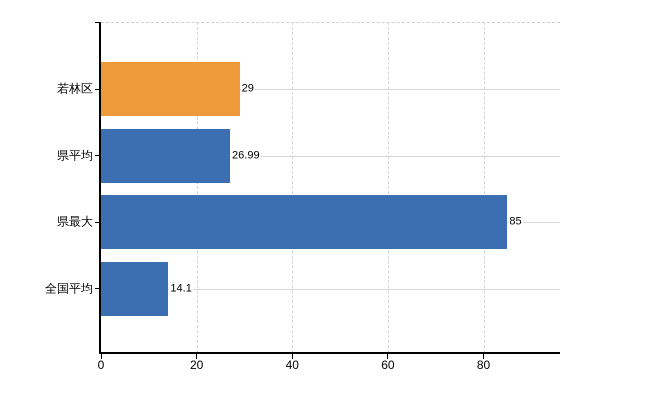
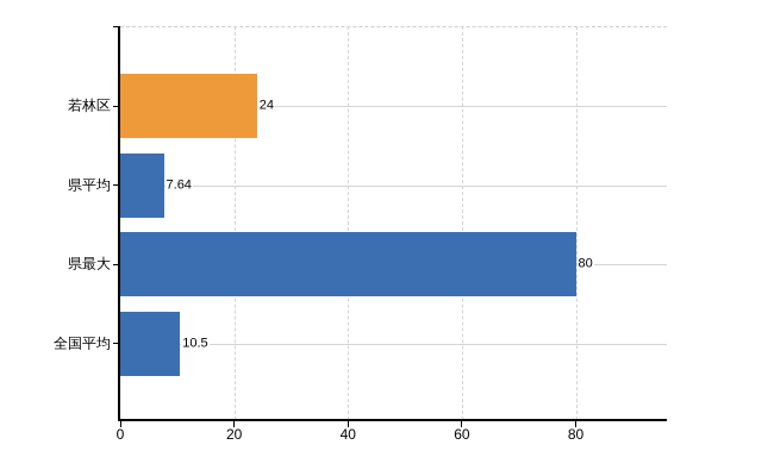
若林区: 29 -> 24
県平均: 26.99 -> 7.64
県最大: 85 -> 80
全国平均: 14.1 -> 10.5
